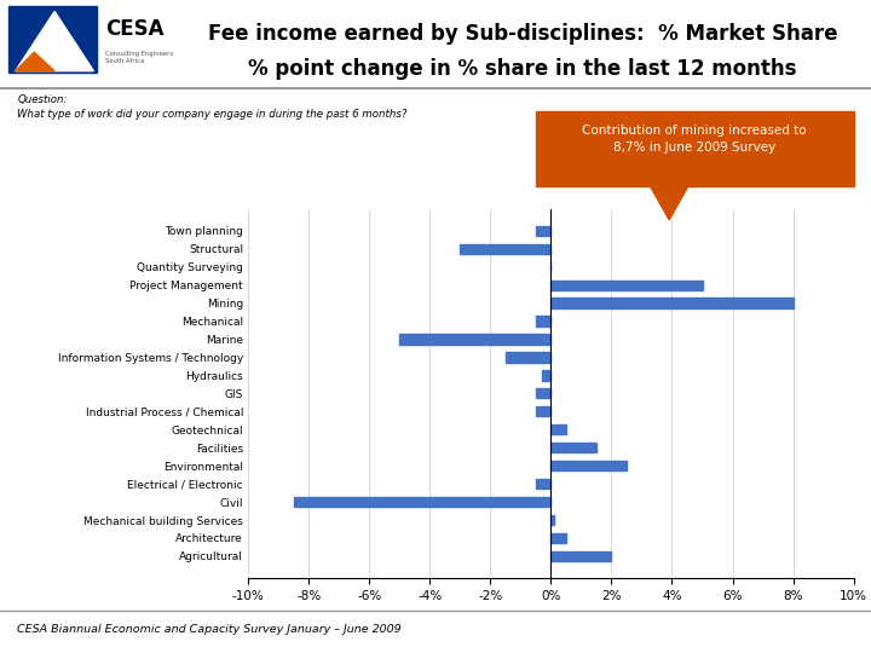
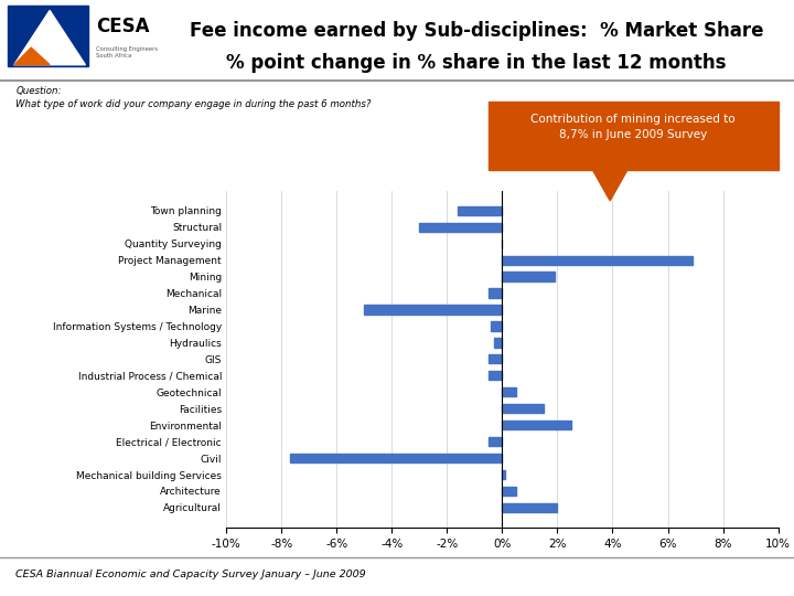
Town planning: -0.5% -> -1.6%
Project Management: 5.0% -> 6.9%
Mining: 8.0% -> 1.9%
Information Systems / Technology: -1.5% -> -0.4%
Civil: -8.5% -> -7.7%
